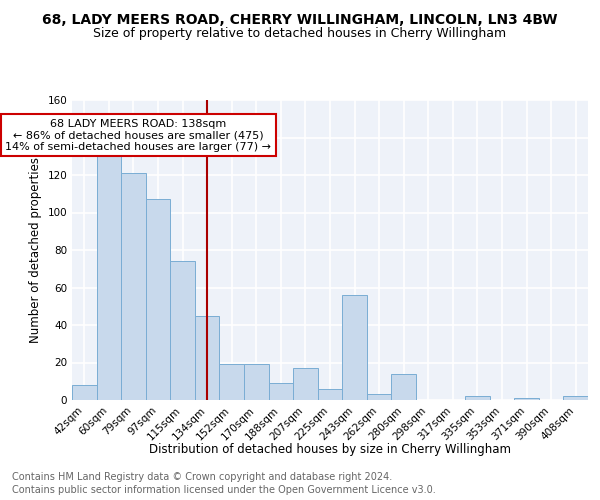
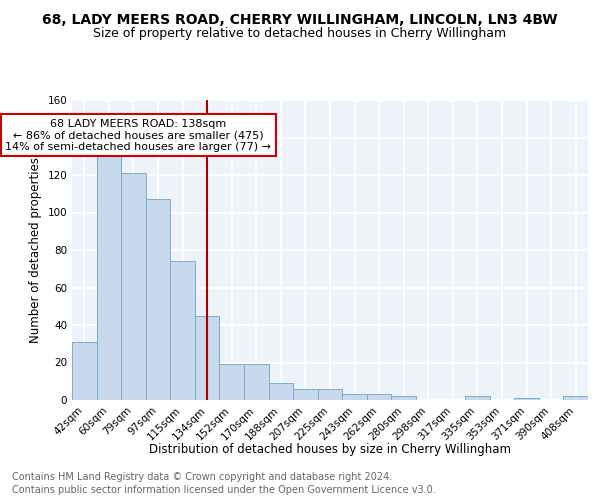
42sqm: 8 -> 31
207sqm: 17 -> 6
243sqm: 56 -> 3
280sqm: 14 -> 2
